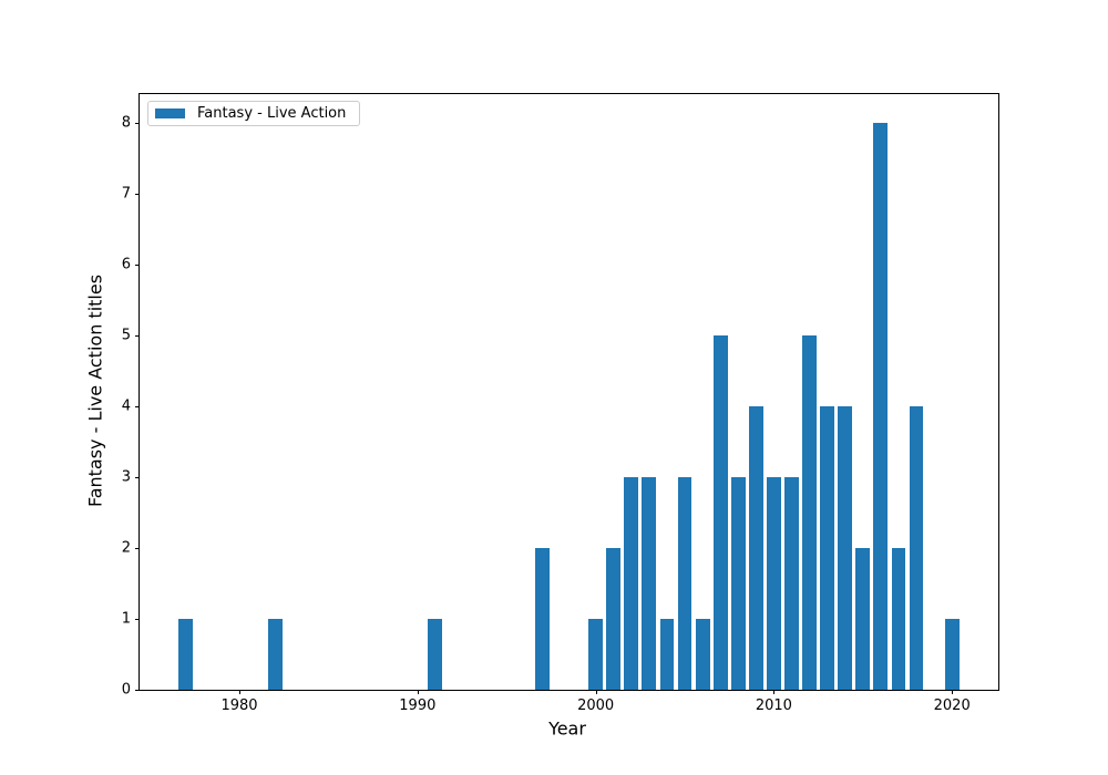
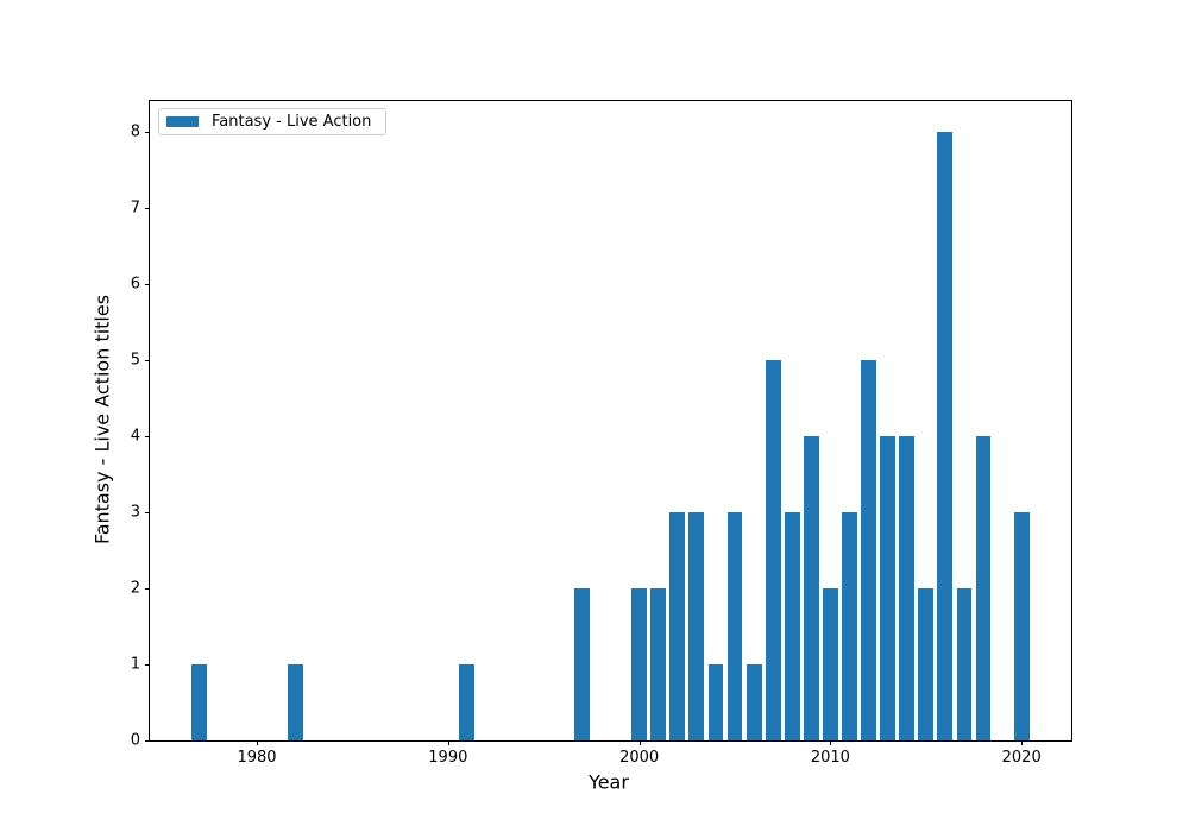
2000: 1 -> 2
2010: 3 -> 2
2020: 1 -> 3
